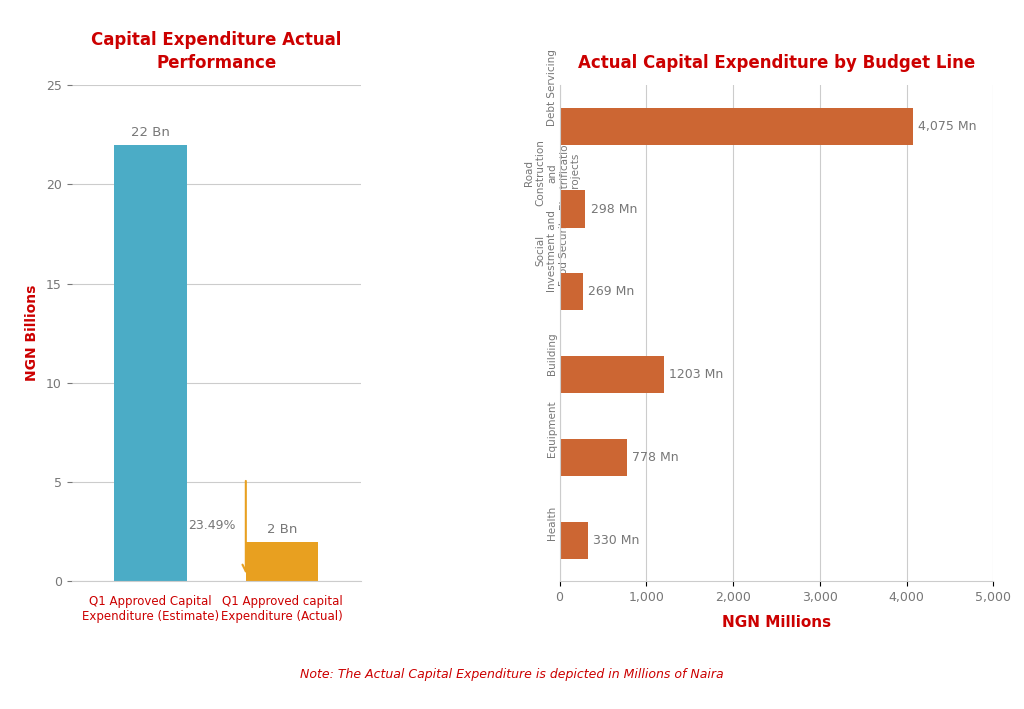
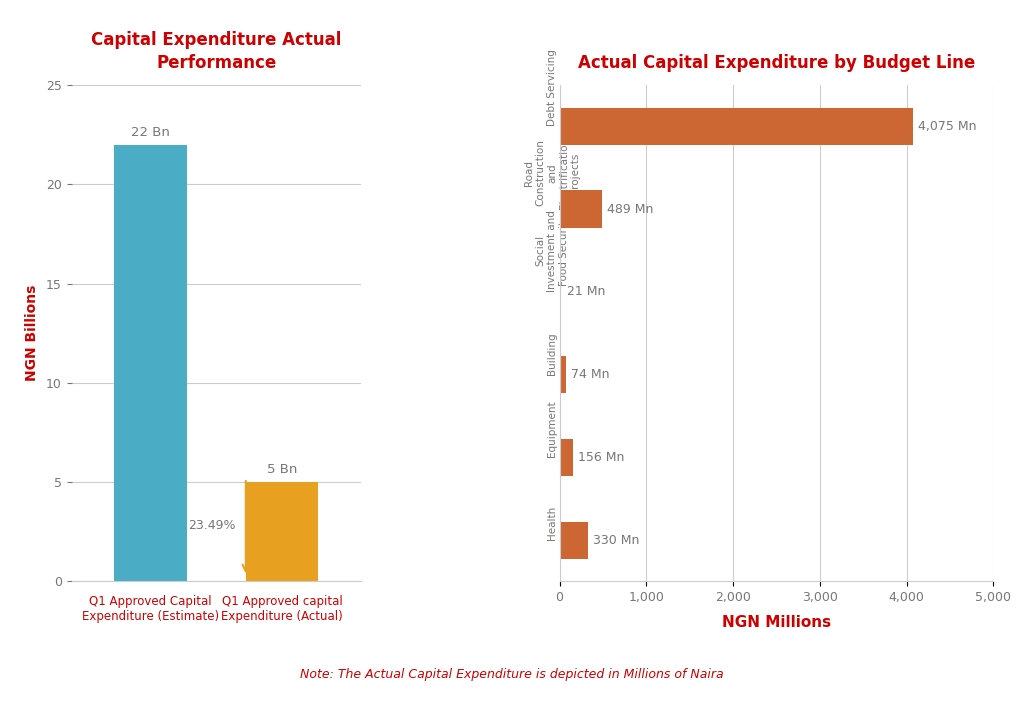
Capital Expenditure Actual Performance/Q1 Approved capital Expenditure (Actual): 2 -> 5
Actual Capital Expenditure by Budget Line/Road Construction and Electrification Projects: 298 -> 489
Actual Capital Expenditure by Budget Line/Social Investment and Food Security: 269 -> 21
Actual Capital Expenditure by Budget Line/Building: 1203 -> 74
Actual Capital Expenditure by Budget Line/Equipment: 778 -> 156
